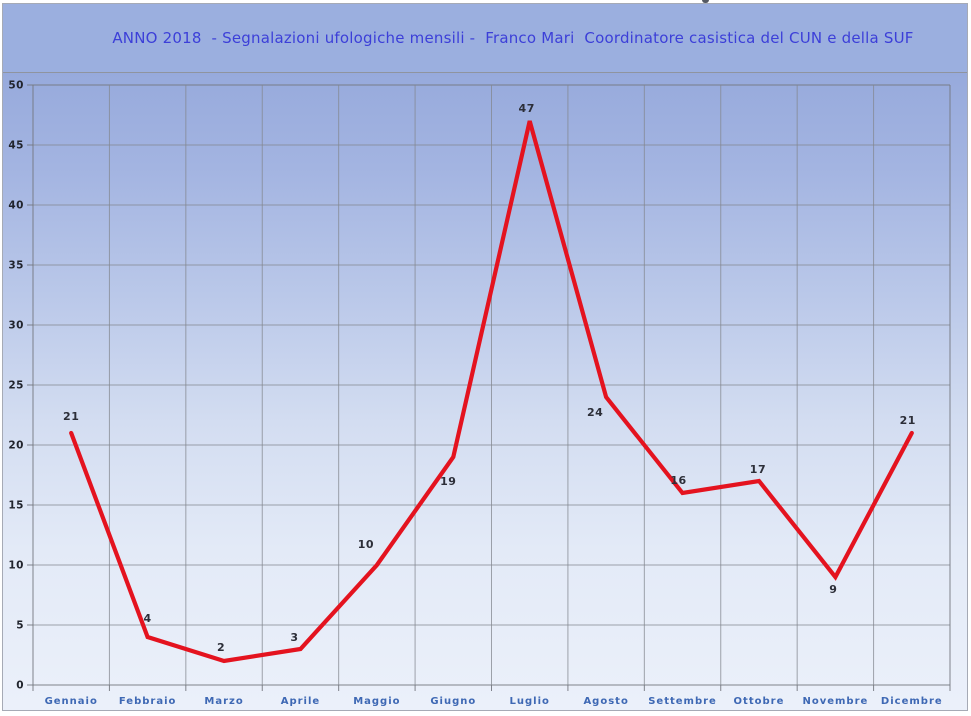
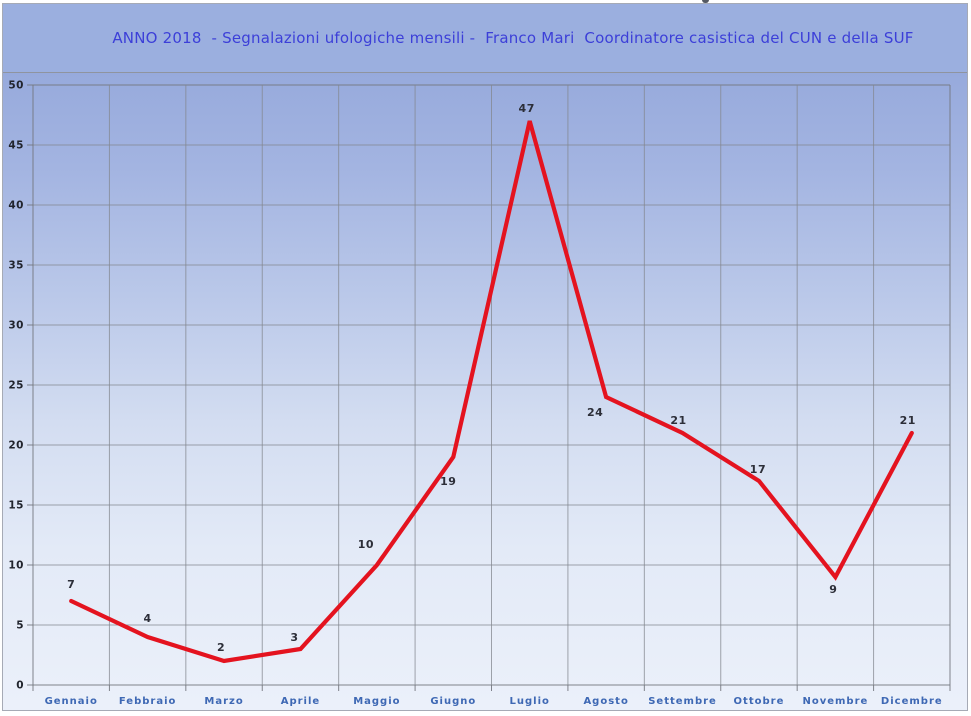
Gennaio: 21 -> 7
Settembre: 16 -> 21
